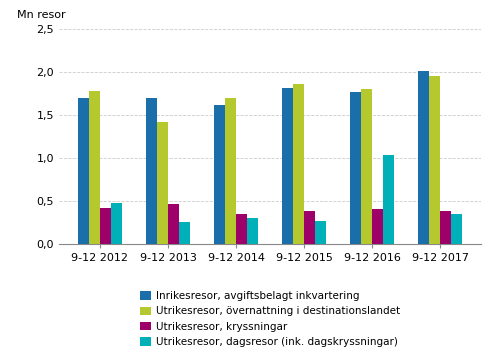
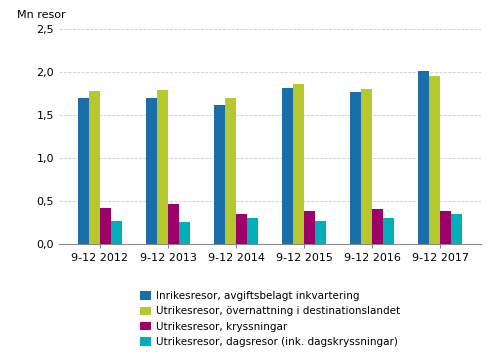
Utrikesresor, dagsresor (ink. dagskryssningar)/9-12 2012: 0,48 -> 0,27
Utrikesresor, övernattning i destinationslandet/9-12 2013: 1,42 -> 1,79
Utrikesresor, dagsresor (ink. dagskryssningar)/9-12 2016: 1,04 -> 0,30
